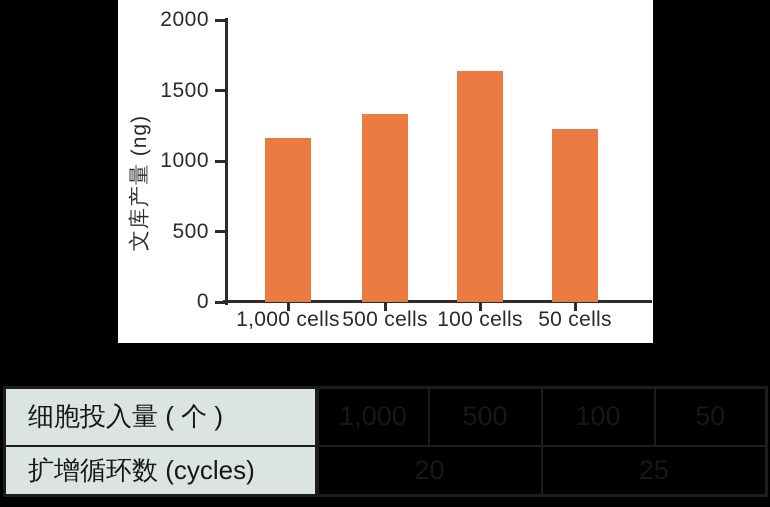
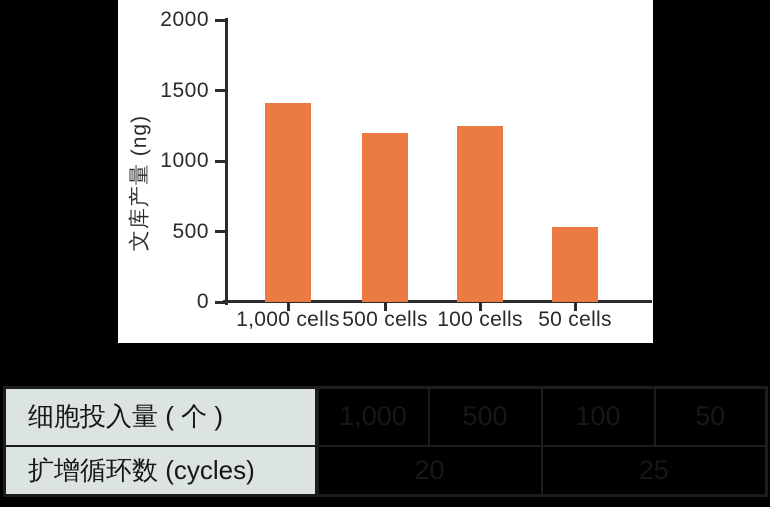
1,000 cells: 1160 -> 1410
500 cells: 1330 -> 1200
100 cells: 1640 -> 1250
50 cells: 1230 -> 530
